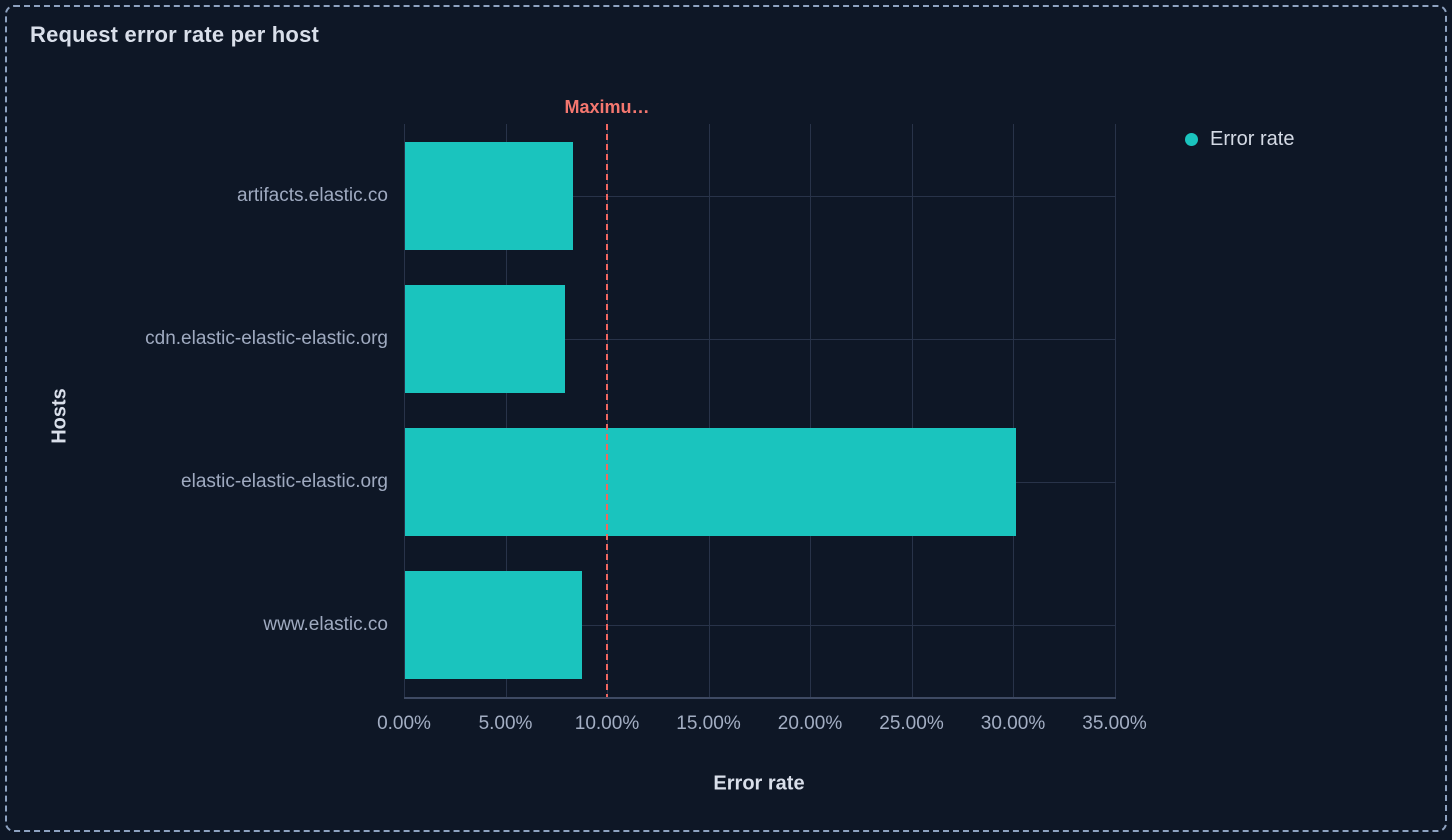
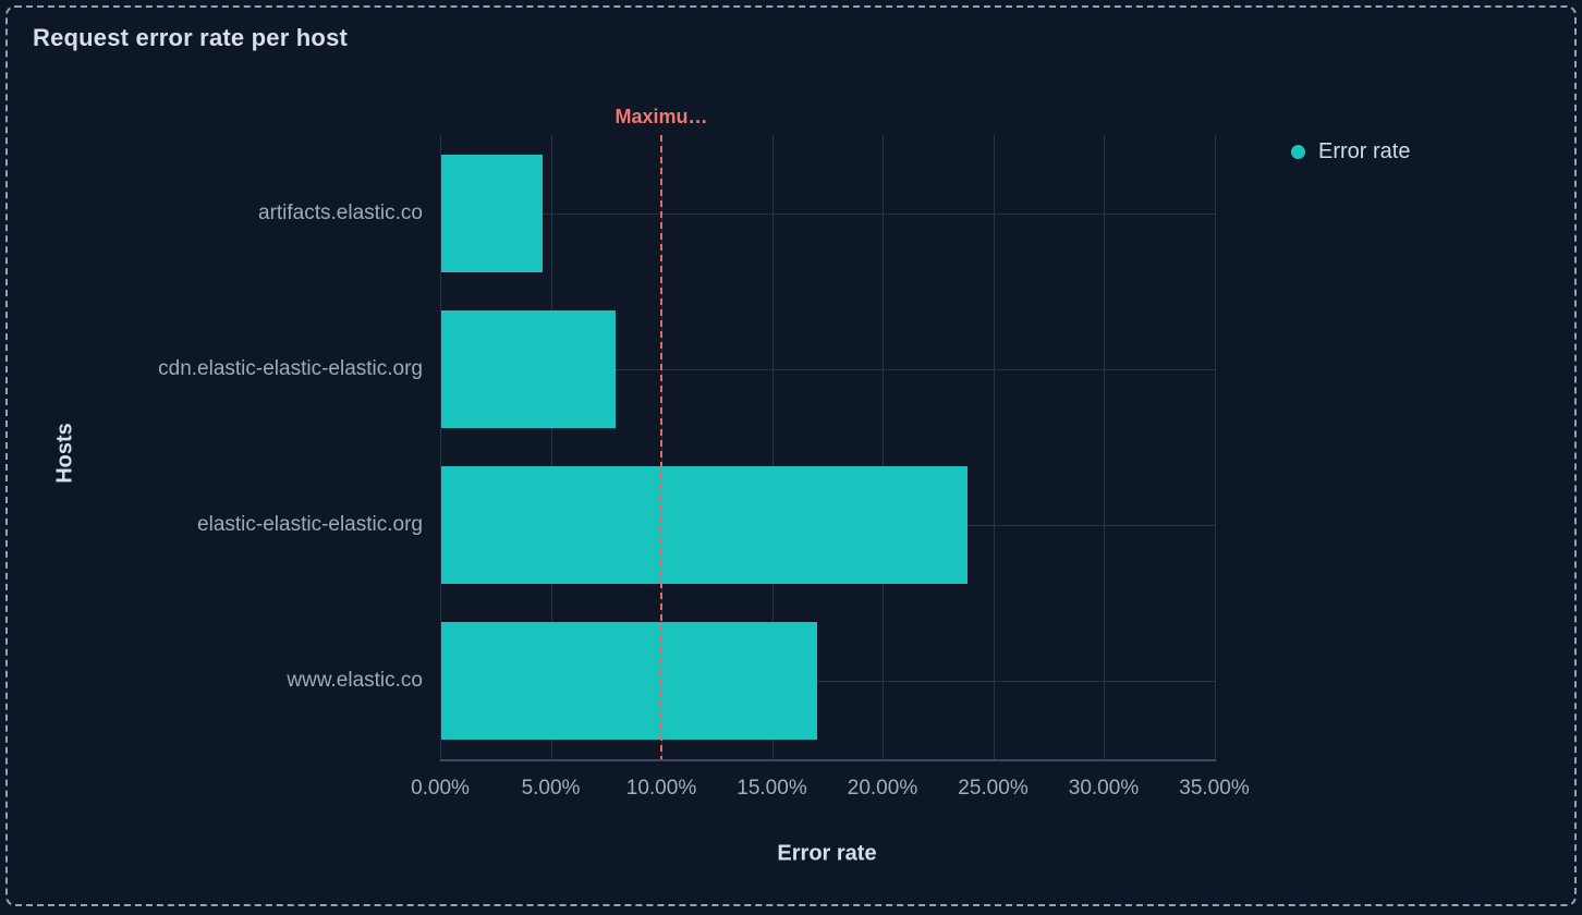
artifacts.elastic.co: 8.3% -> 4.6%
elastic-elastic-elastic.org: 30.1% -> 23.8%
www.elastic.co: 8.7% -> 17.0%
